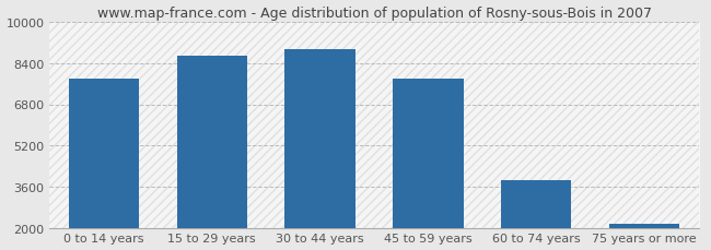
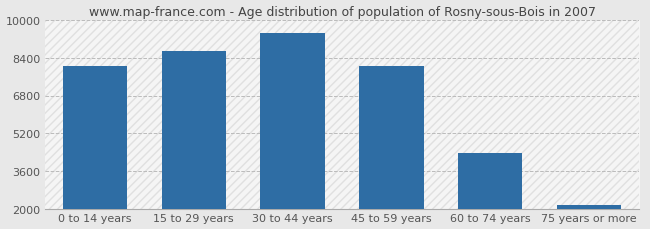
0 to 14 years: 7800 -> 8050
30 to 44 years: 8950 -> 9450
45 to 59 years: 7800 -> 8050
60 to 74 years: 3850 -> 4350
